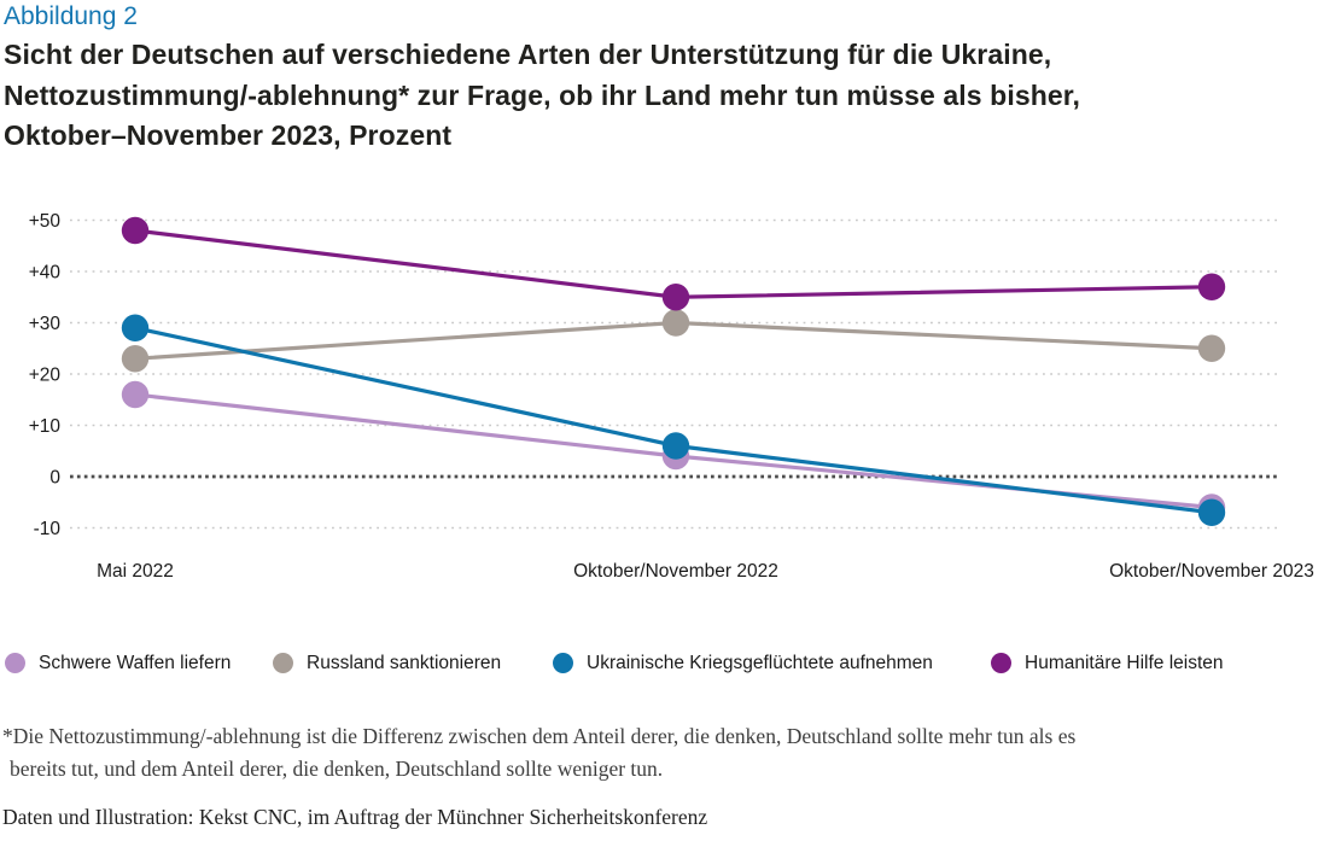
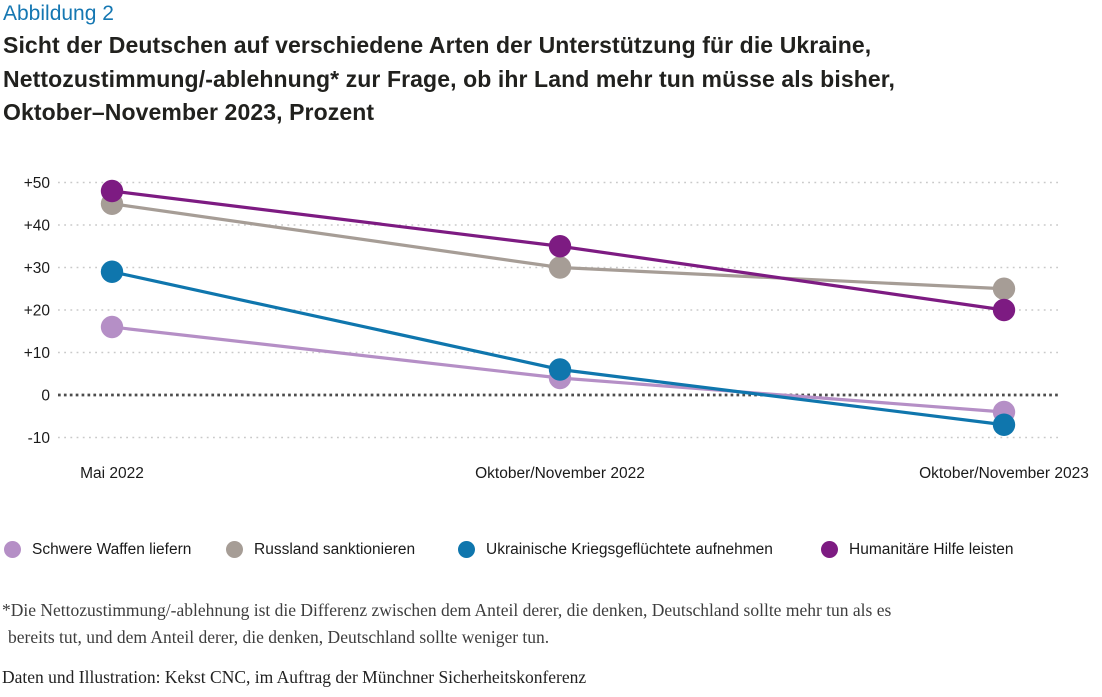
Russland sanktionieren/Mai 2022: 23 -> 45
Schwere Waffen liefern/Oktober/November 2023: -6 -> -4
Humanitäre Hilfe leisten/Oktober/November 2023: 37 -> 20
